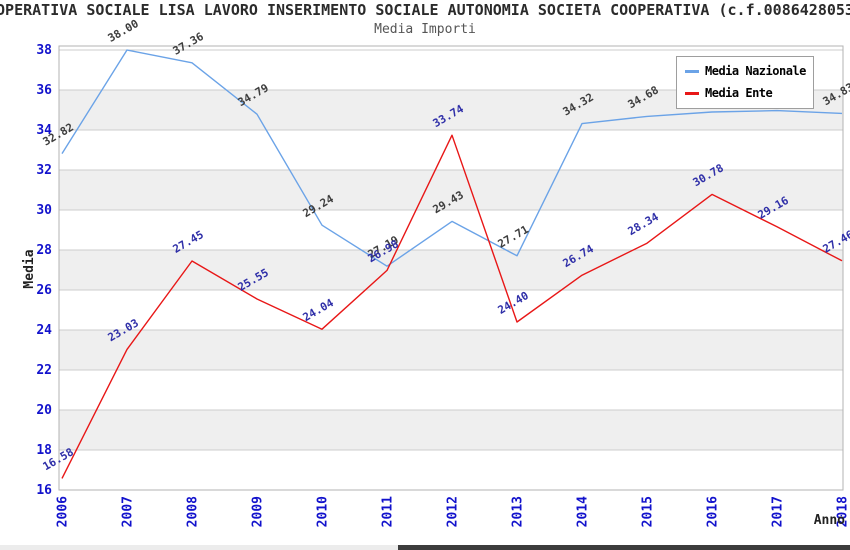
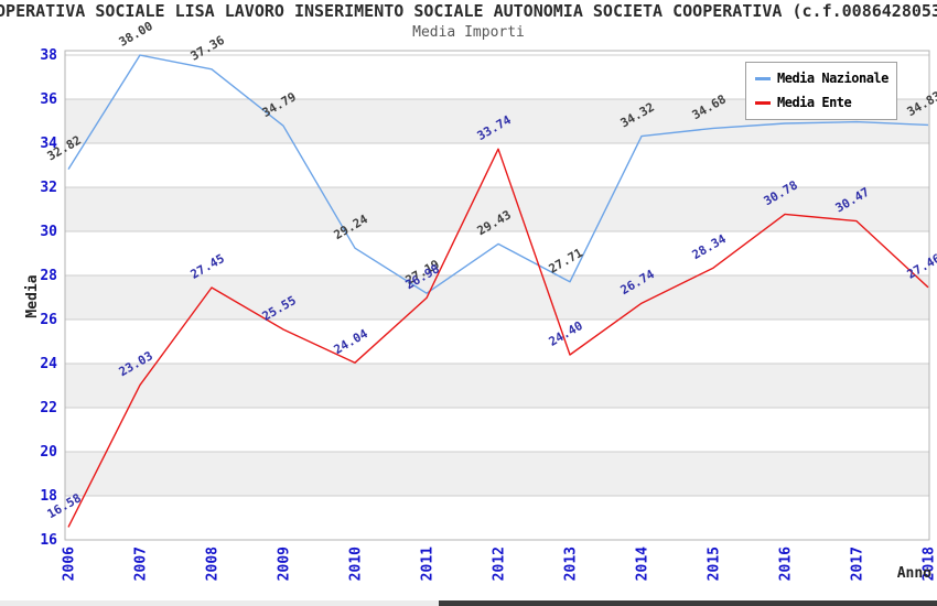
Media Ente/2017: 29.16 -> 30.47
